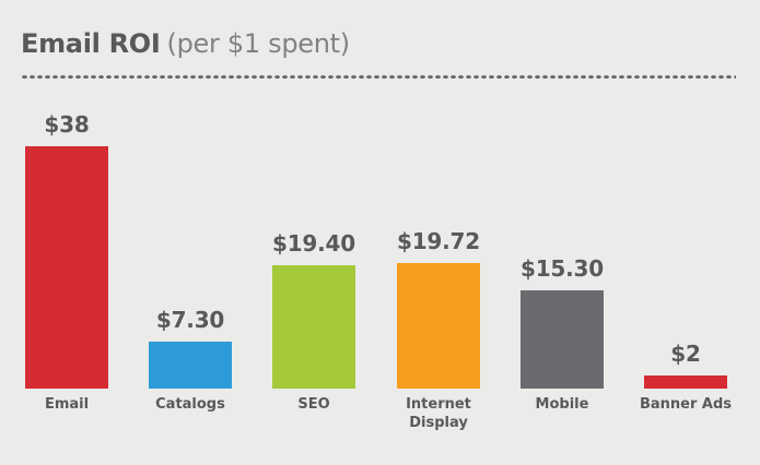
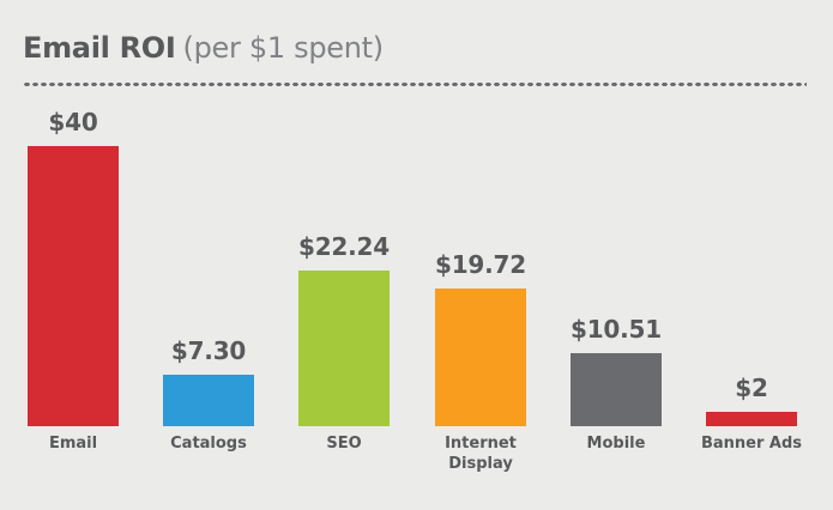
Email: $38 -> $40
SEO: $19.40 -> $22.24
Mobile: $15.30 -> $10.51
